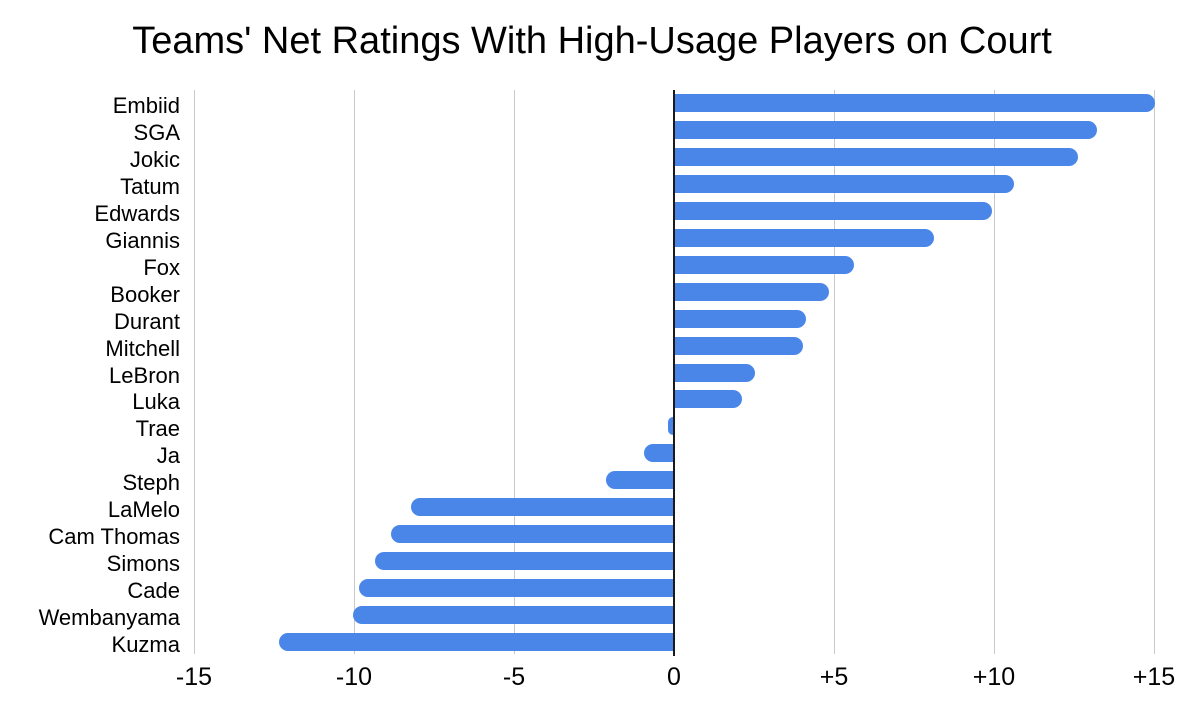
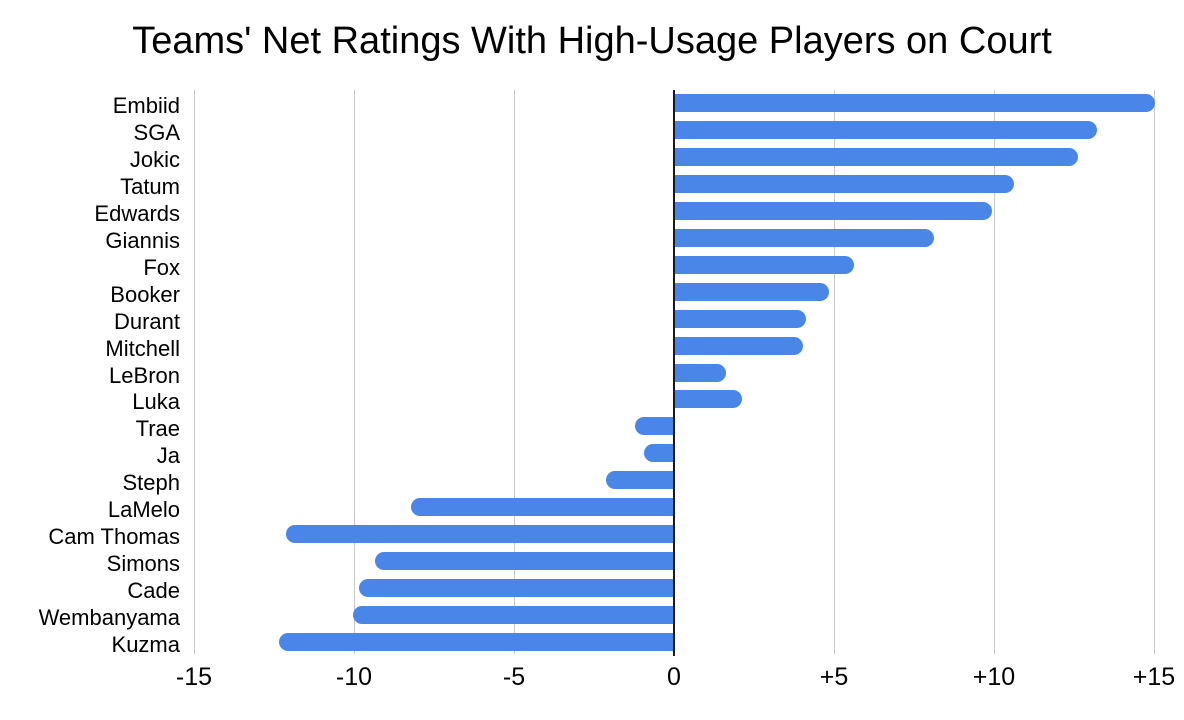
LeBron: 2.5 -> 1.6
Trae: -0.1 -> -1.2
Cam Thomas: -8.8 -> -12.1
